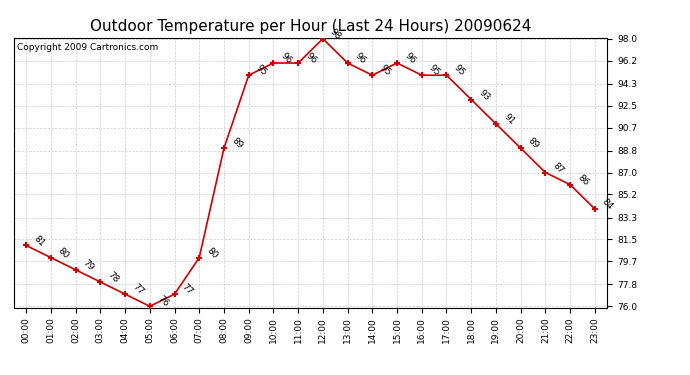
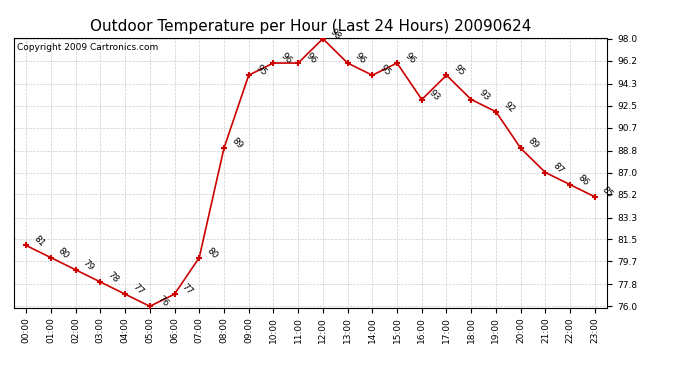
16:00: 95 -> 93
19:00: 91 -> 92
23:00: 84 -> 85
